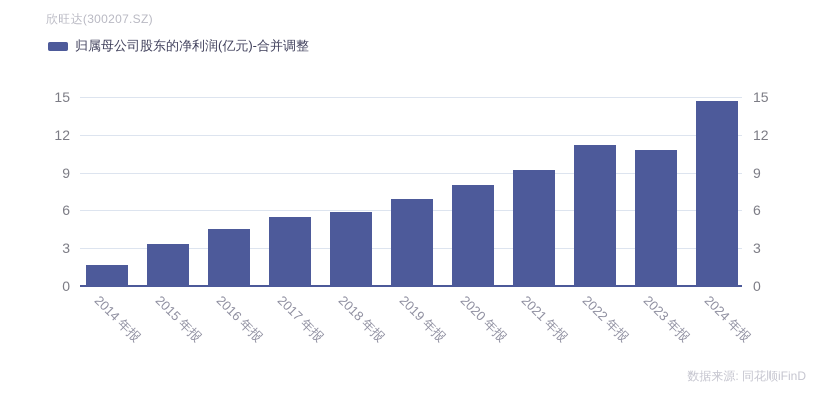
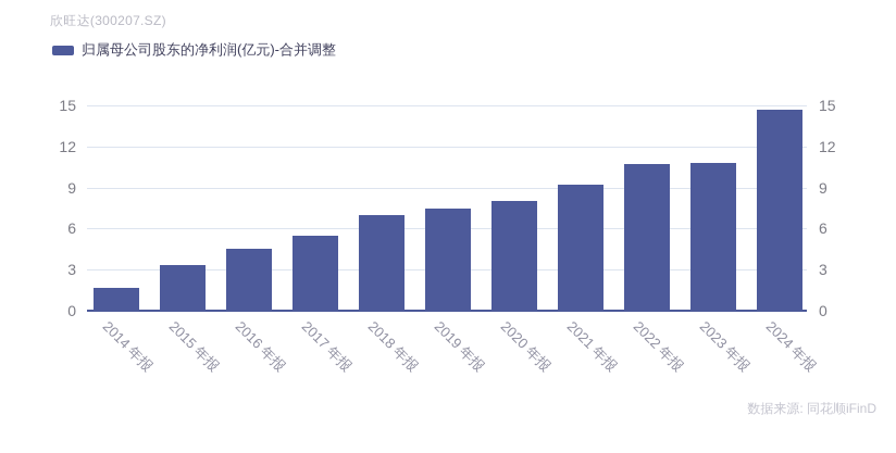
2018 年报: 5.9 -> 7.0
2019 年报: 6.9 -> 7.5
2022 年报: 11.2 -> 10.7
